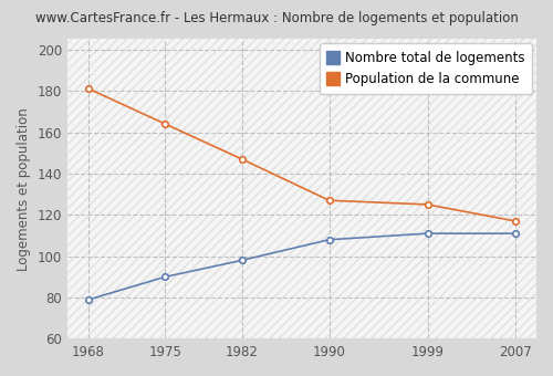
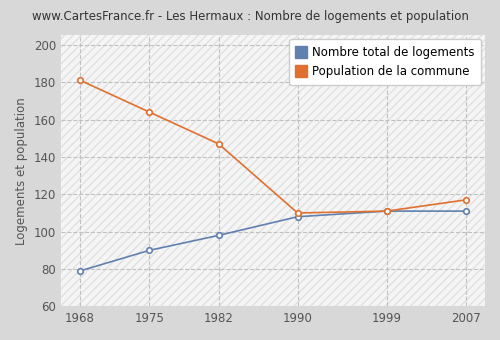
Population de la commune/1990: 127 -> 110
Population de la commune/1999: 125 -> 111
